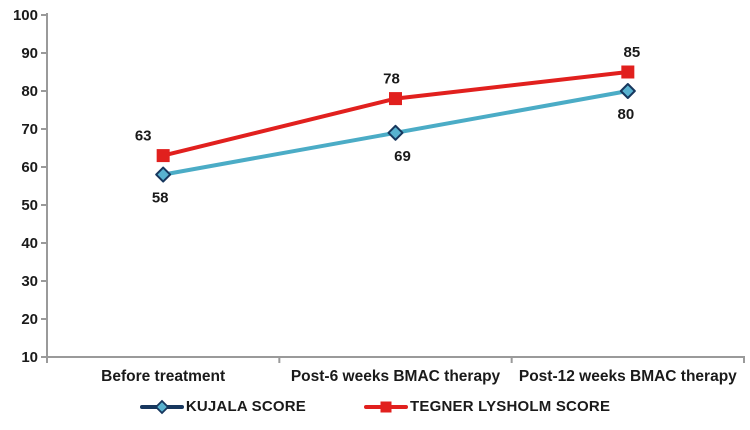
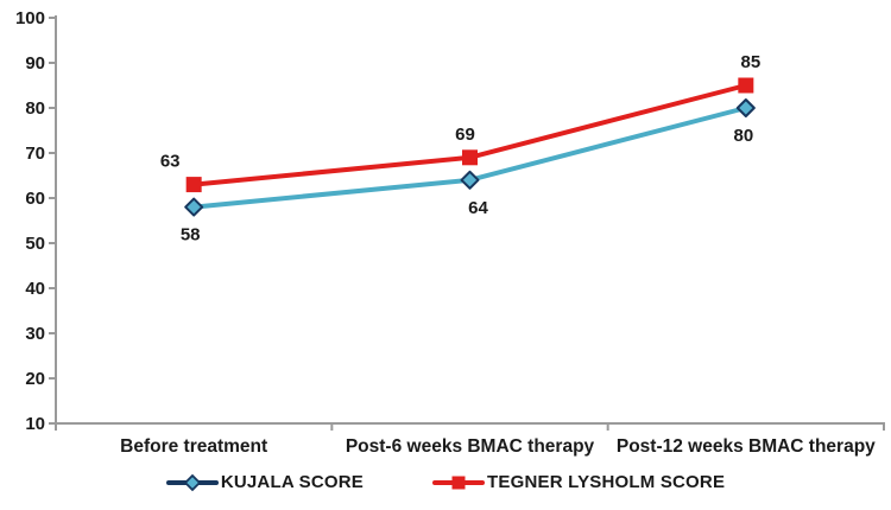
KUJALA SCORE/Post-6 weeks BMAC therapy: 69 -> 64
TEGNER LYSHOLM SCORE/Post-6 weeks BMAC therapy: 78 -> 69
